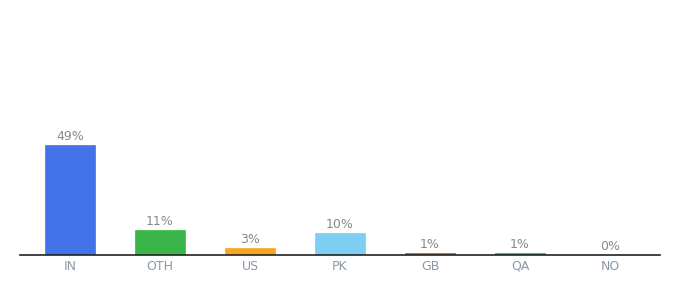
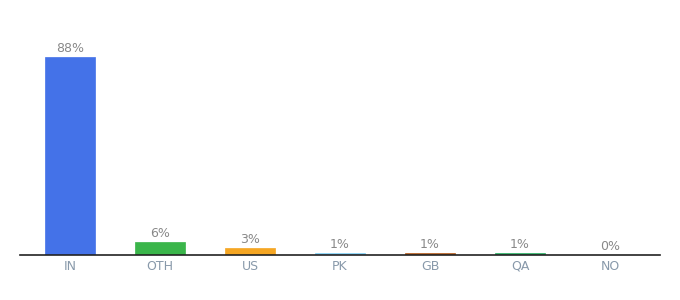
IN: 49% -> 88%
OTH: 11% -> 6%
PK: 10% -> 1%
